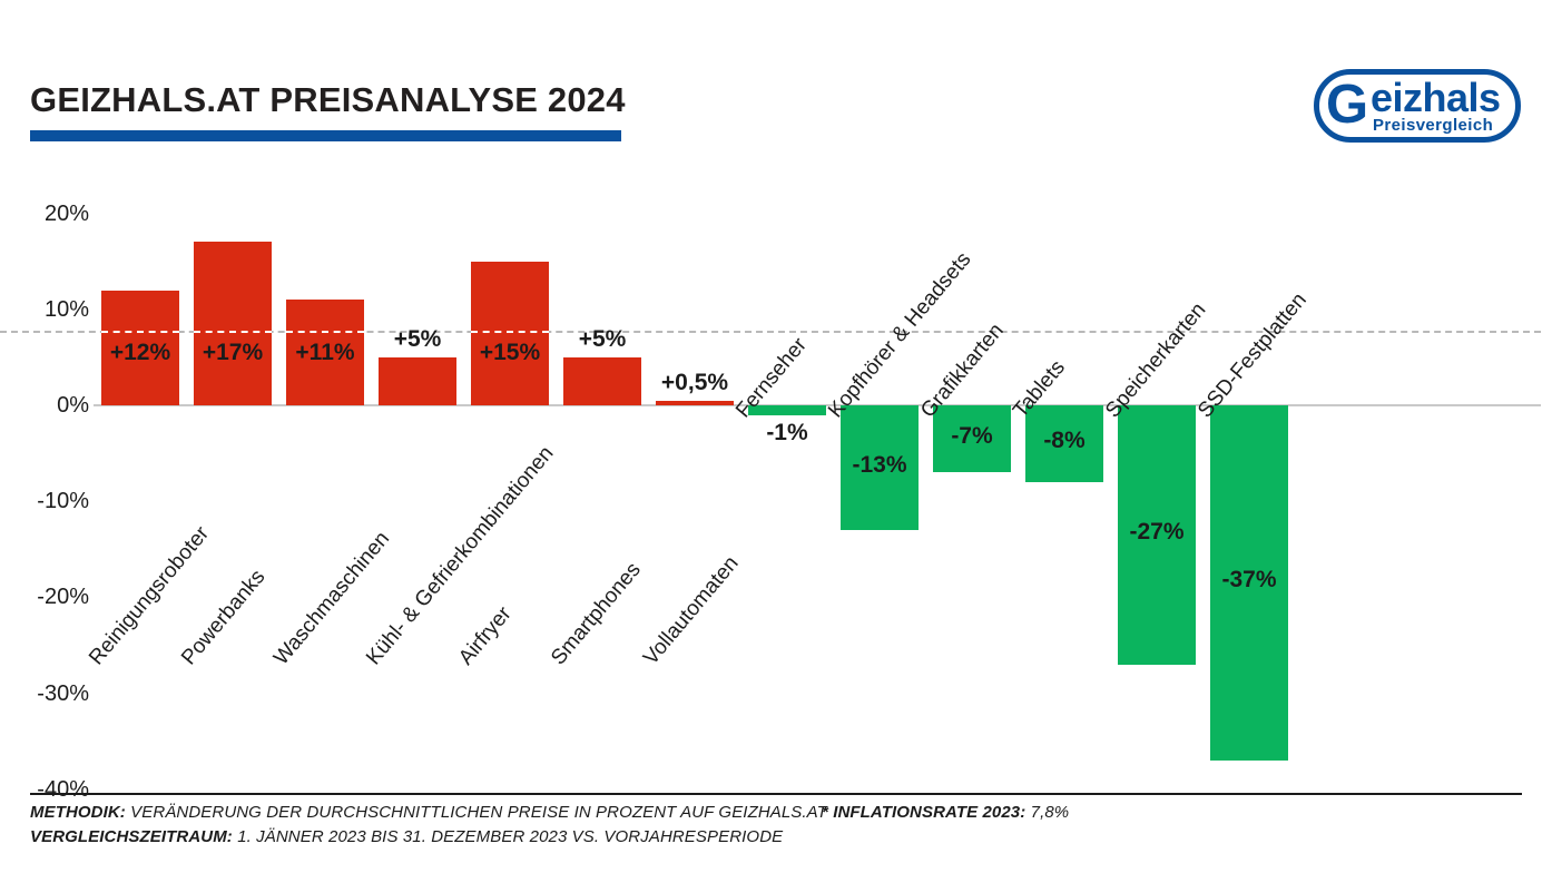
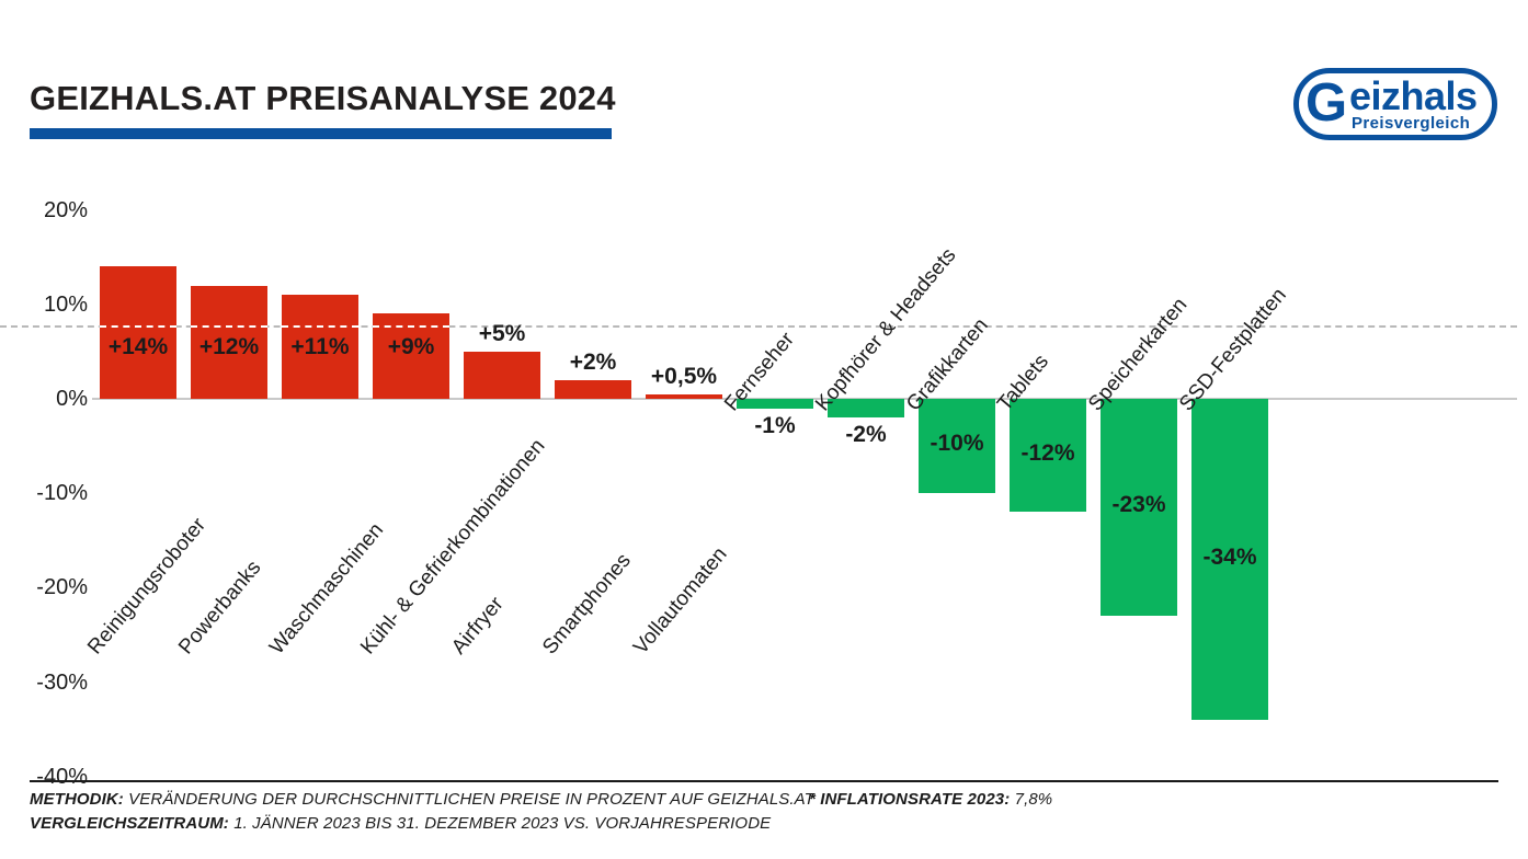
Reinigungsroboter: +12% -> +14%
Powerbanks: +17% -> +12%
Kühl- & Gefrierkombinationen: +5% -> +9%
Airfryer: +15% -> +5%
Smartphones: +5% -> +2%
Kopfhörer & Headsets: -13% -> -2%
Grafikkarten: -7% -> -10%
Tablets: -8% -> -12%
Speicherkarten: -27% -> -23%
SSD-Festplatten: -37% -> -34%
